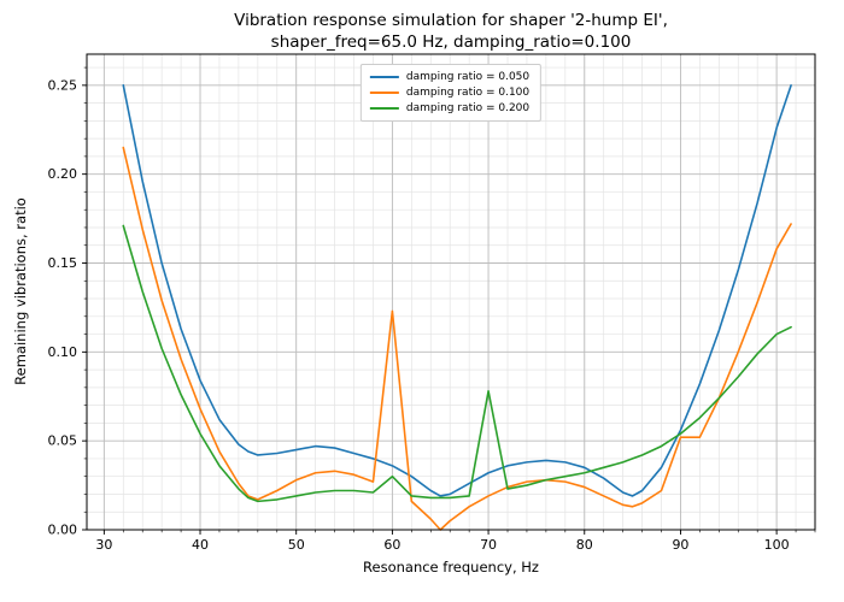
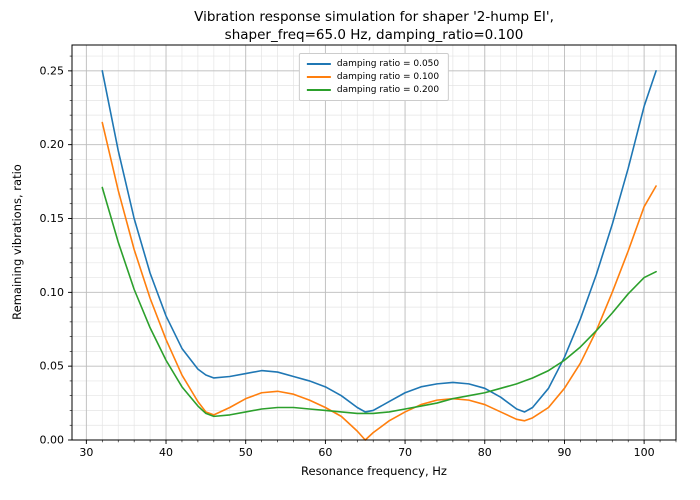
damping ratio = 0.100/60: 0.123 -> 0.022
damping ratio = 0.200/60: 0.030 -> 0.020
damping ratio = 0.200/70: 0.078 -> 0.021
damping ratio = 0.100/90: 0.052 -> 0.035
